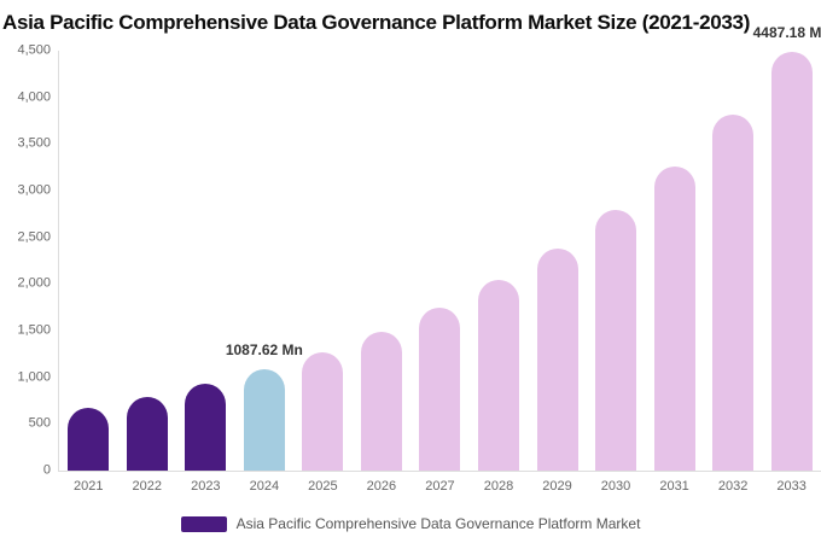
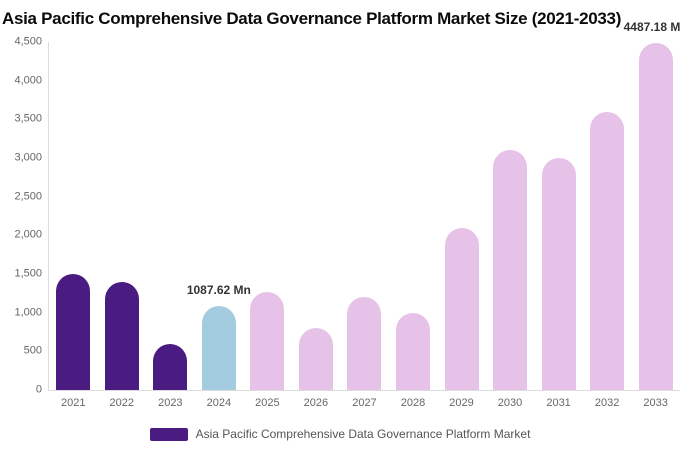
2021: 700 -> 1500
2022: 800 -> 1400
2023: 900 -> 600
2026: 1500 -> 800
2027: 1700 -> 1200
2028: 2000 -> 1000
2029: 2400 -> 2100
2030: 2800 -> 3100
2031: 3300 -> 3000
2032: 3800 -> 3600
